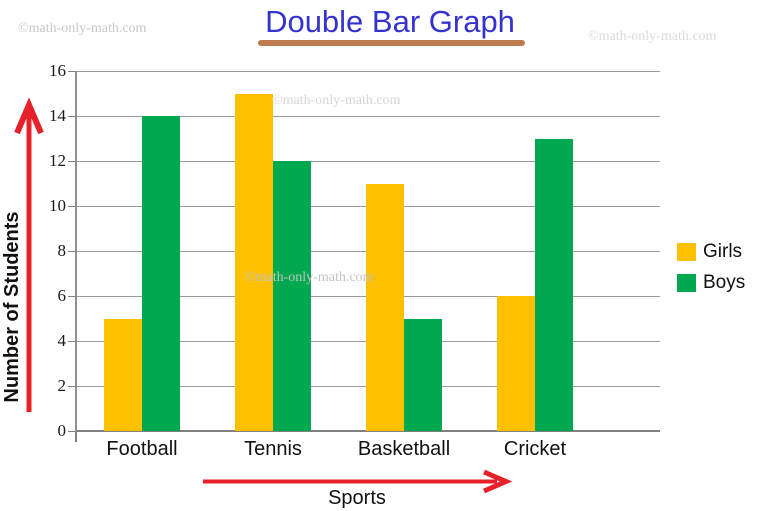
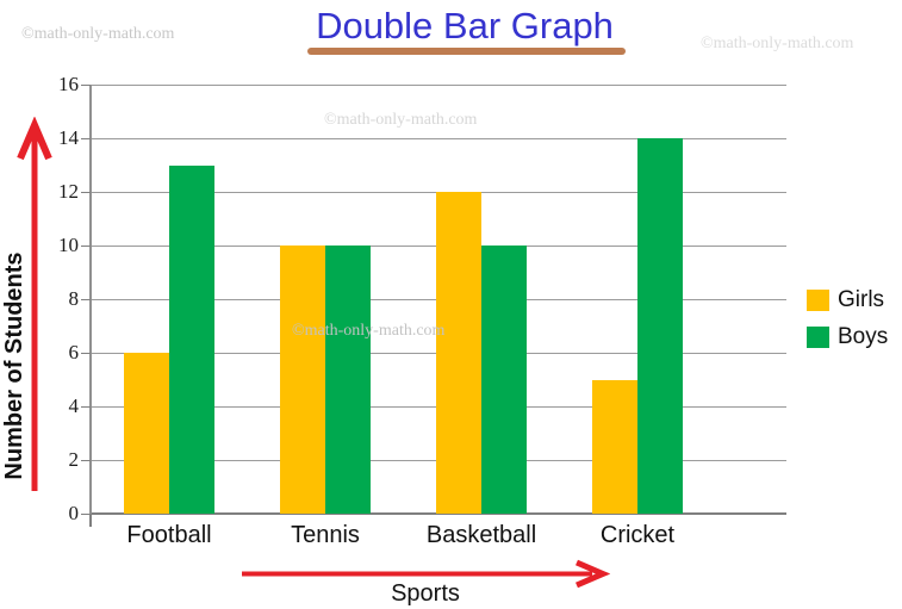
Girls/Football: 5 -> 6
Boys/Football: 14 -> 13
Girls/Tennis: 15 -> 10
Boys/Tennis: 12 -> 10
Girls/Basketball: 11 -> 12
Boys/Basketball: 5 -> 10
Girls/Cricket: 6 -> 5
Boys/Cricket: 13 -> 14
